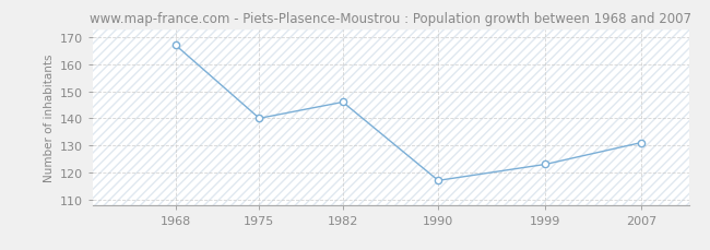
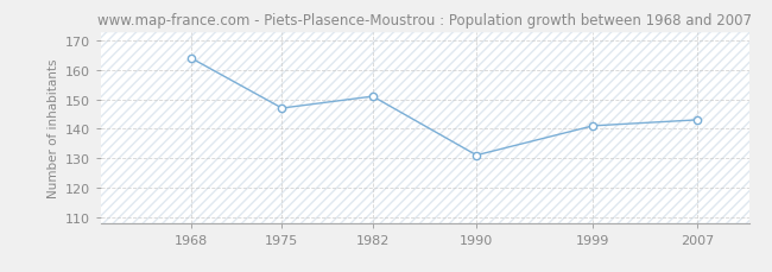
1968: 167 -> 164
1975: 140 -> 147
1982: 146 -> 151
1990: 117 -> 131
1999: 123 -> 141
2007: 131 -> 143
